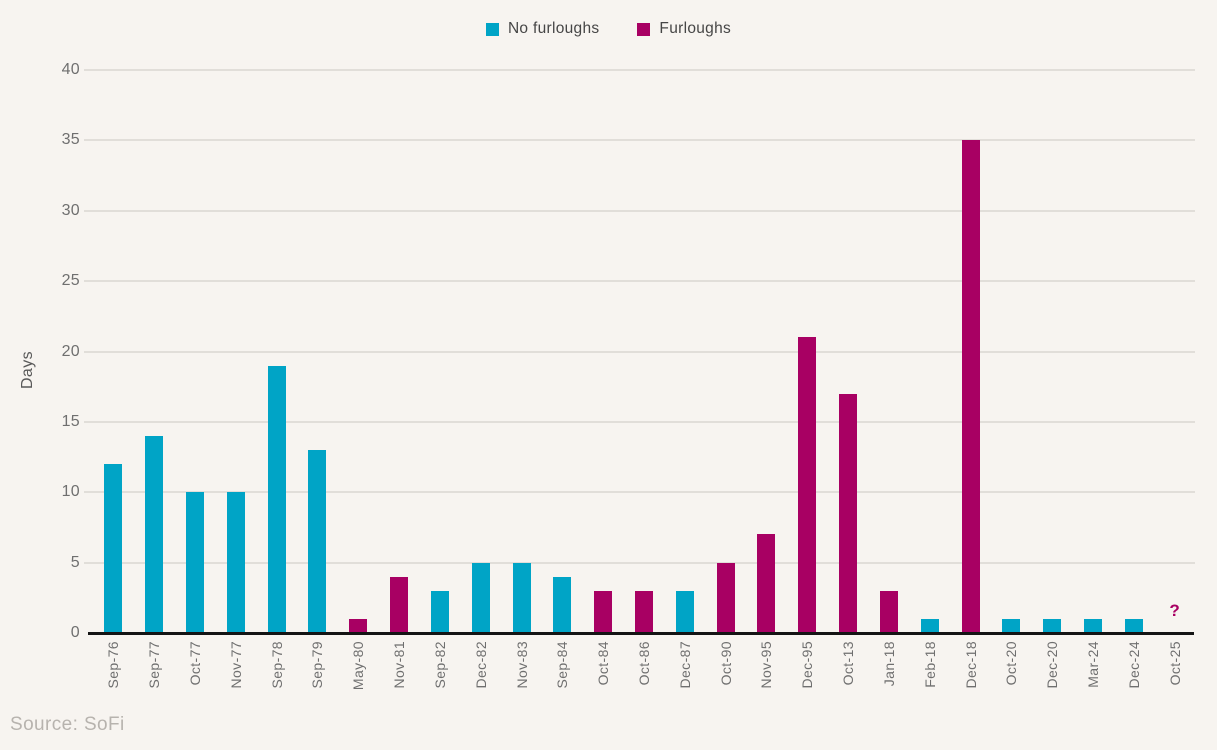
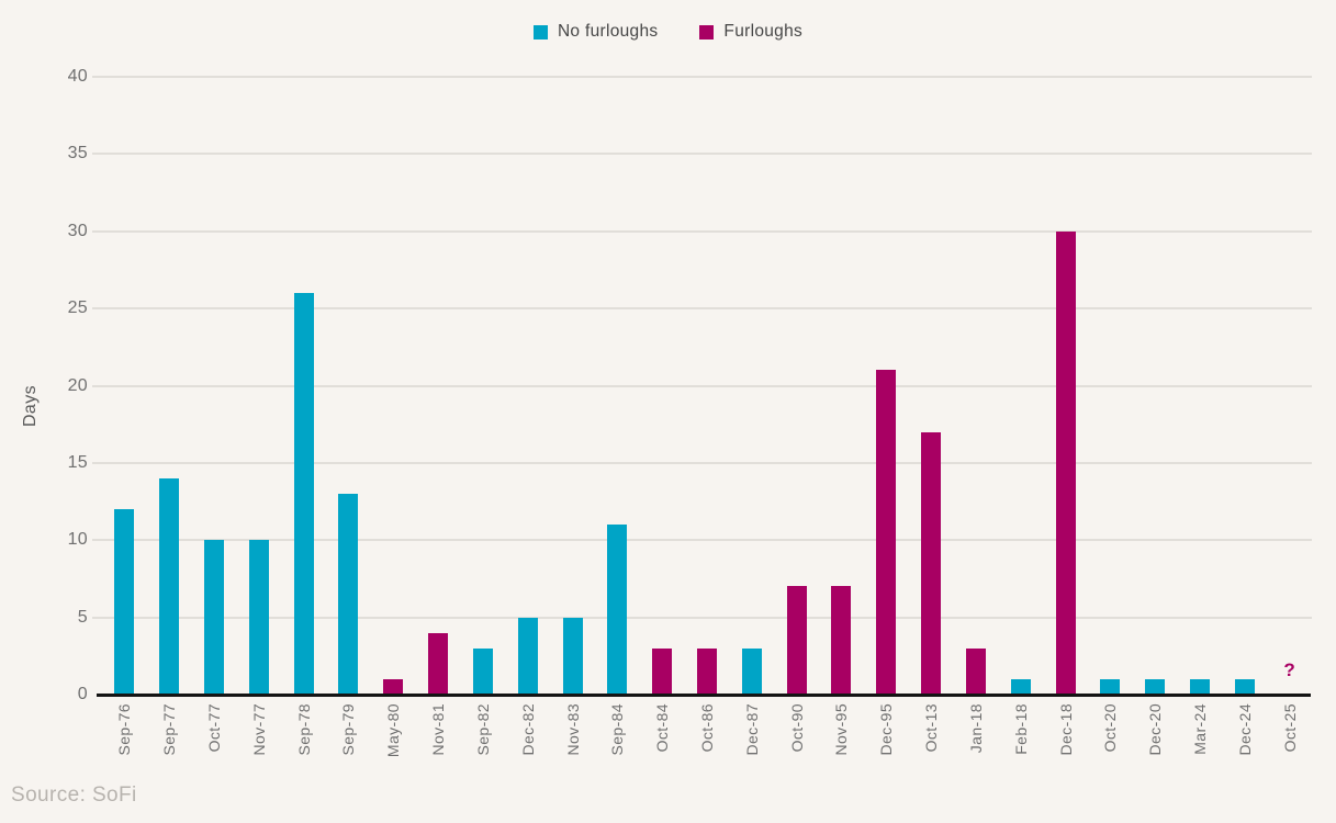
No furloughs/Sep-78: 19 -> 26
No furloughs/Sep-84: 4 -> 11
Furloughs/Oct-90: 5 -> 7
Furloughs/Dec-18: 35 -> 30
